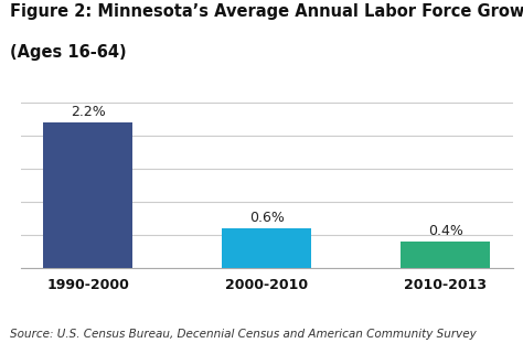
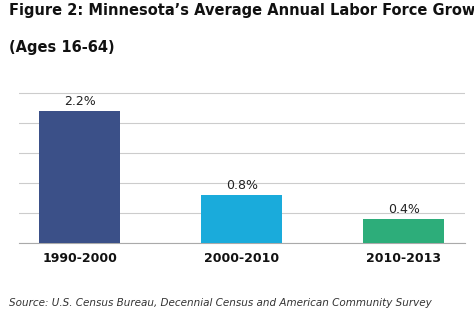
2000-2010: 0.6% -> 0.8%
